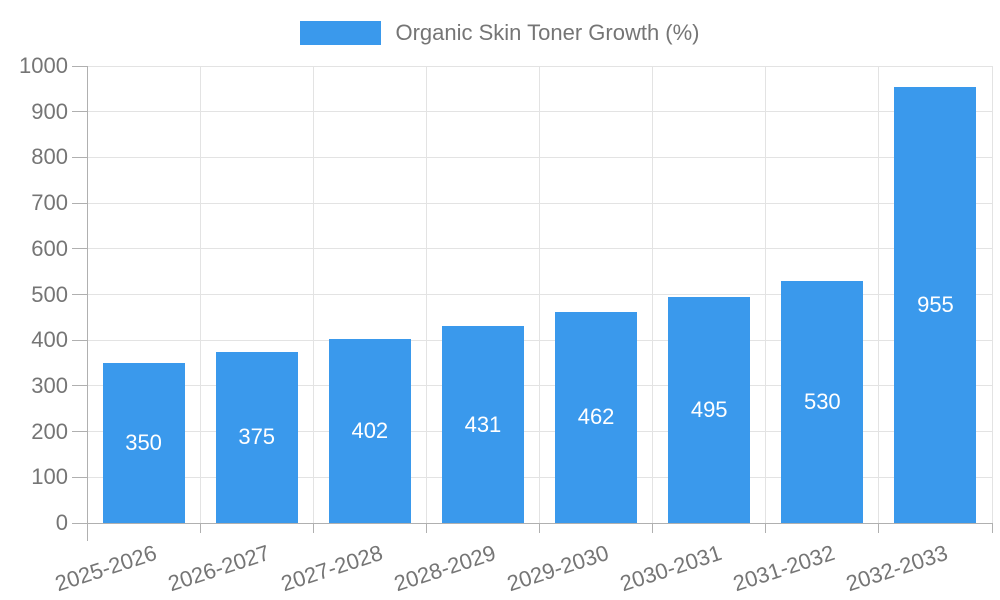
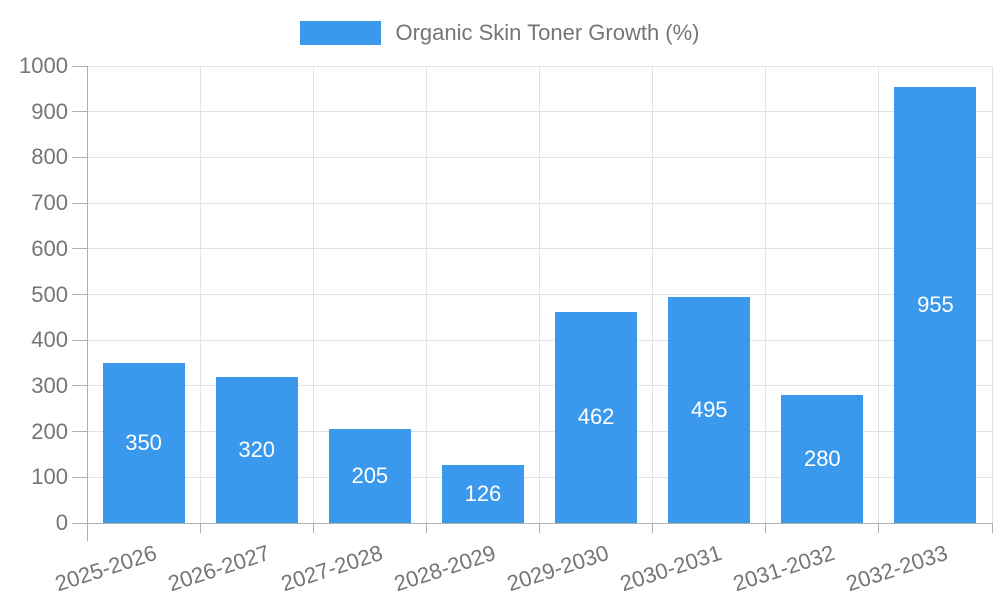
2026-2027: 375 -> 320
2027-2028: 402 -> 205
2028-2029: 431 -> 126
2031-2032: 530 -> 280
